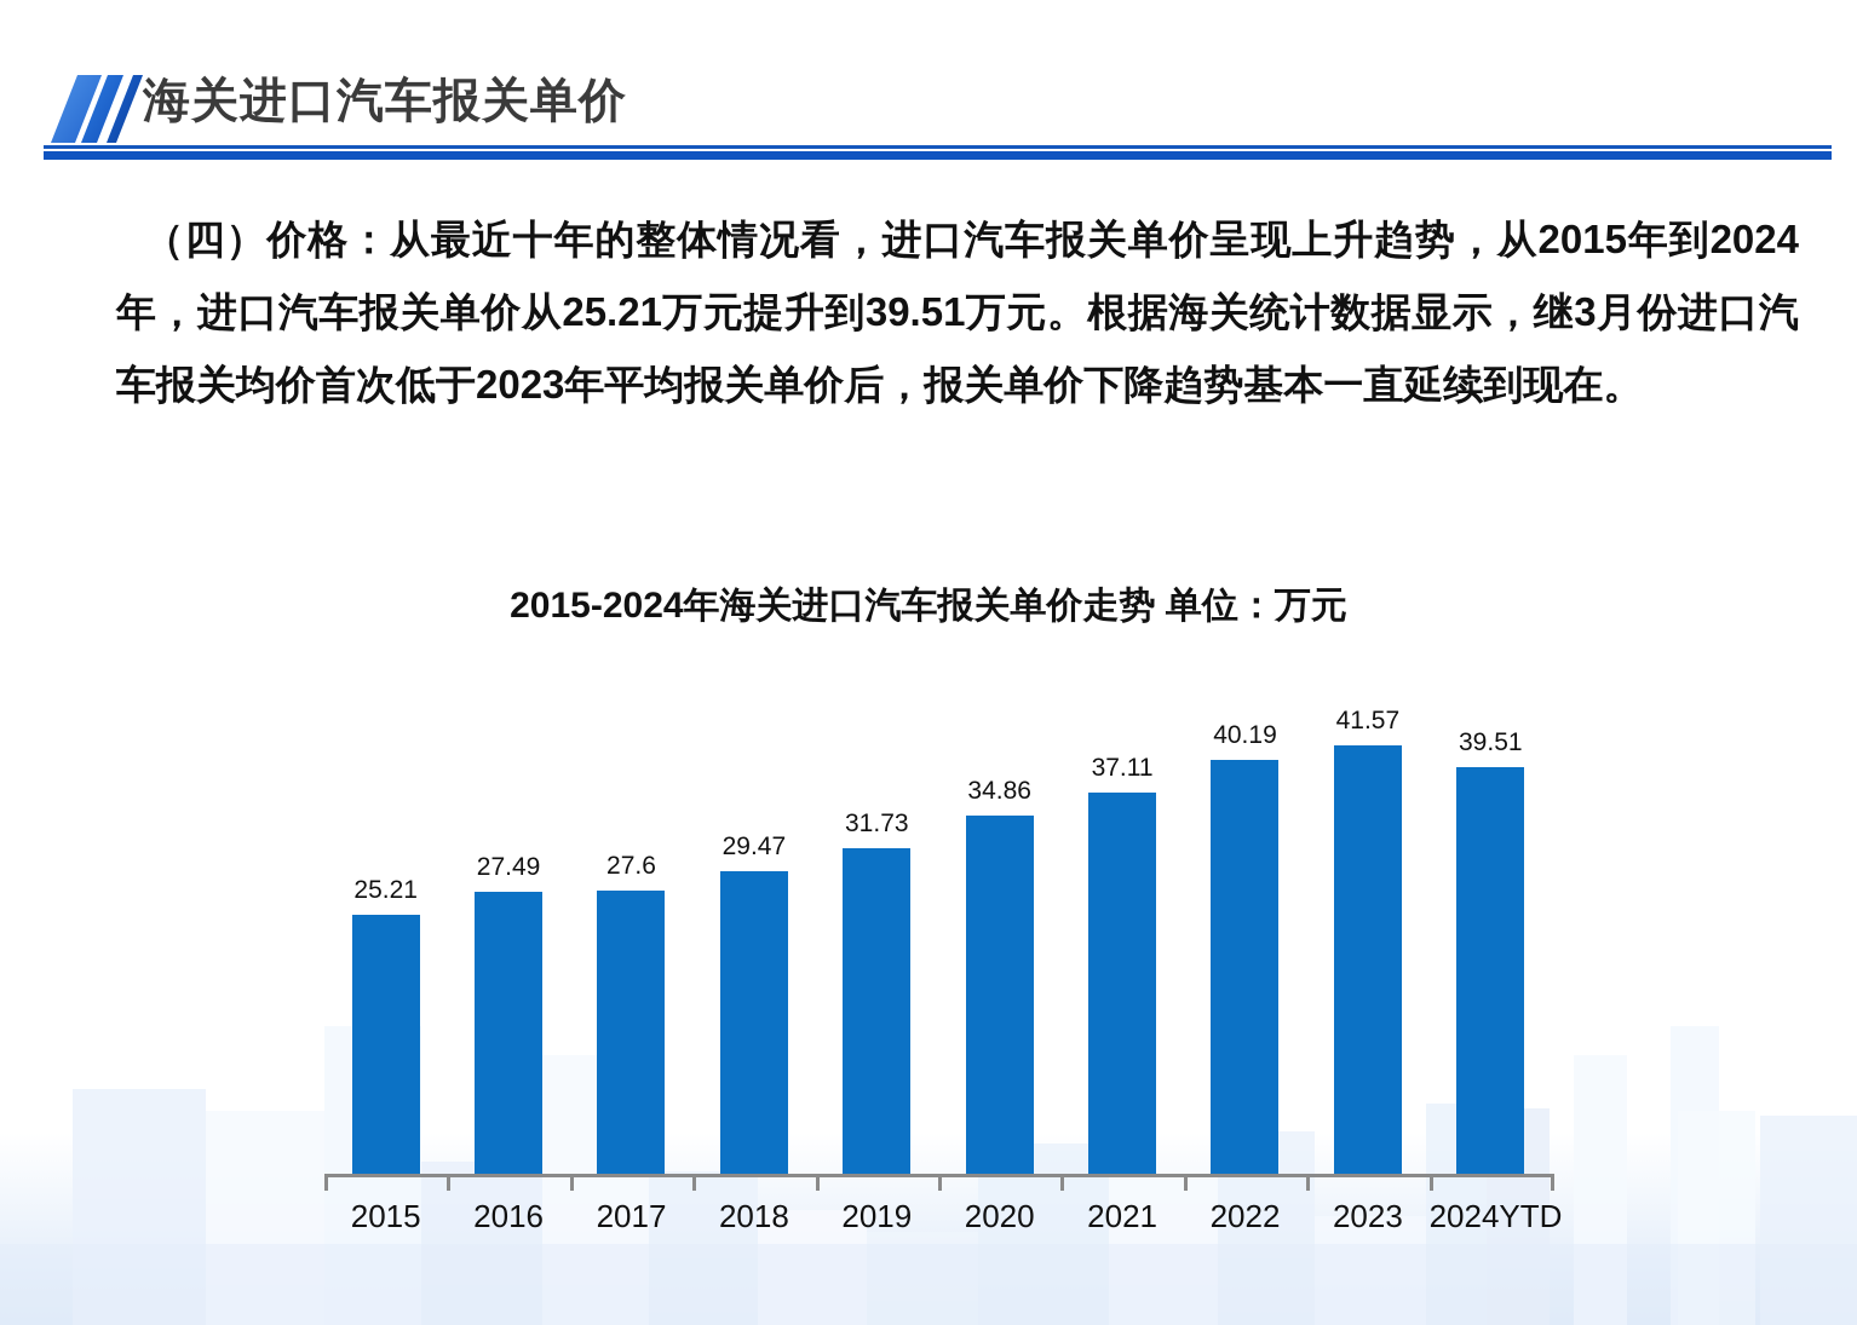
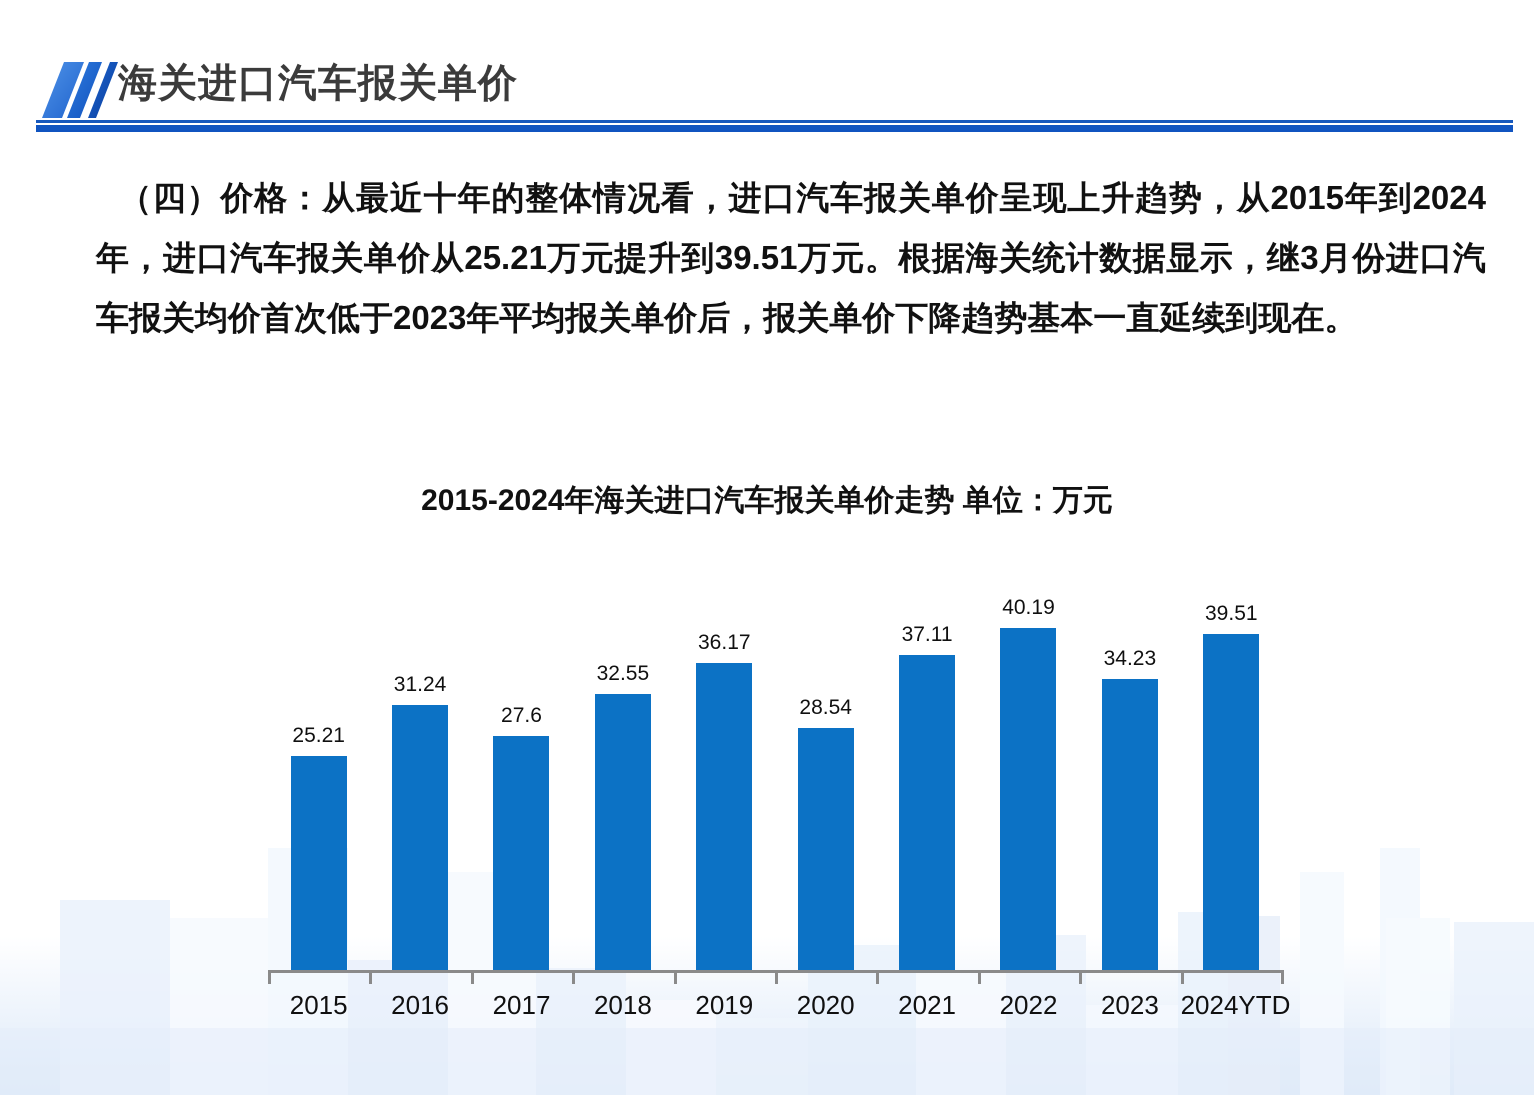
2016: 27.49 -> 31.24
2018: 29.47 -> 32.55
2019: 31.73 -> 36.17
2020: 34.86 -> 28.54
2023: 41.57 -> 34.23
